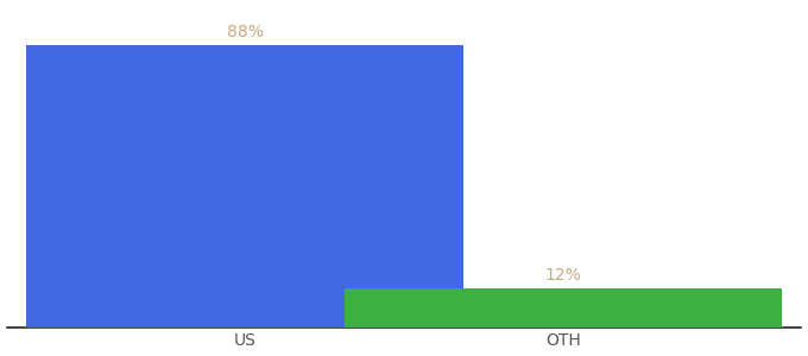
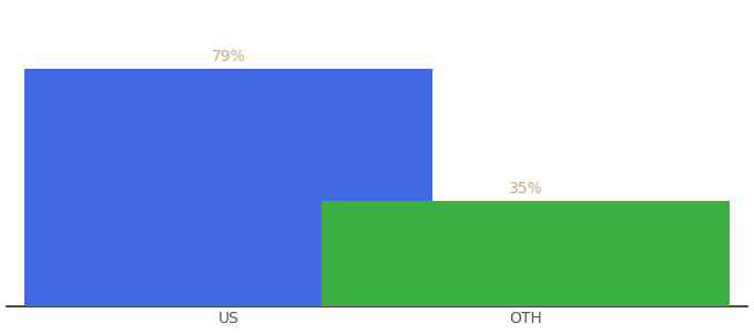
US: 88% -> 79%
OTH: 12% -> 35%
